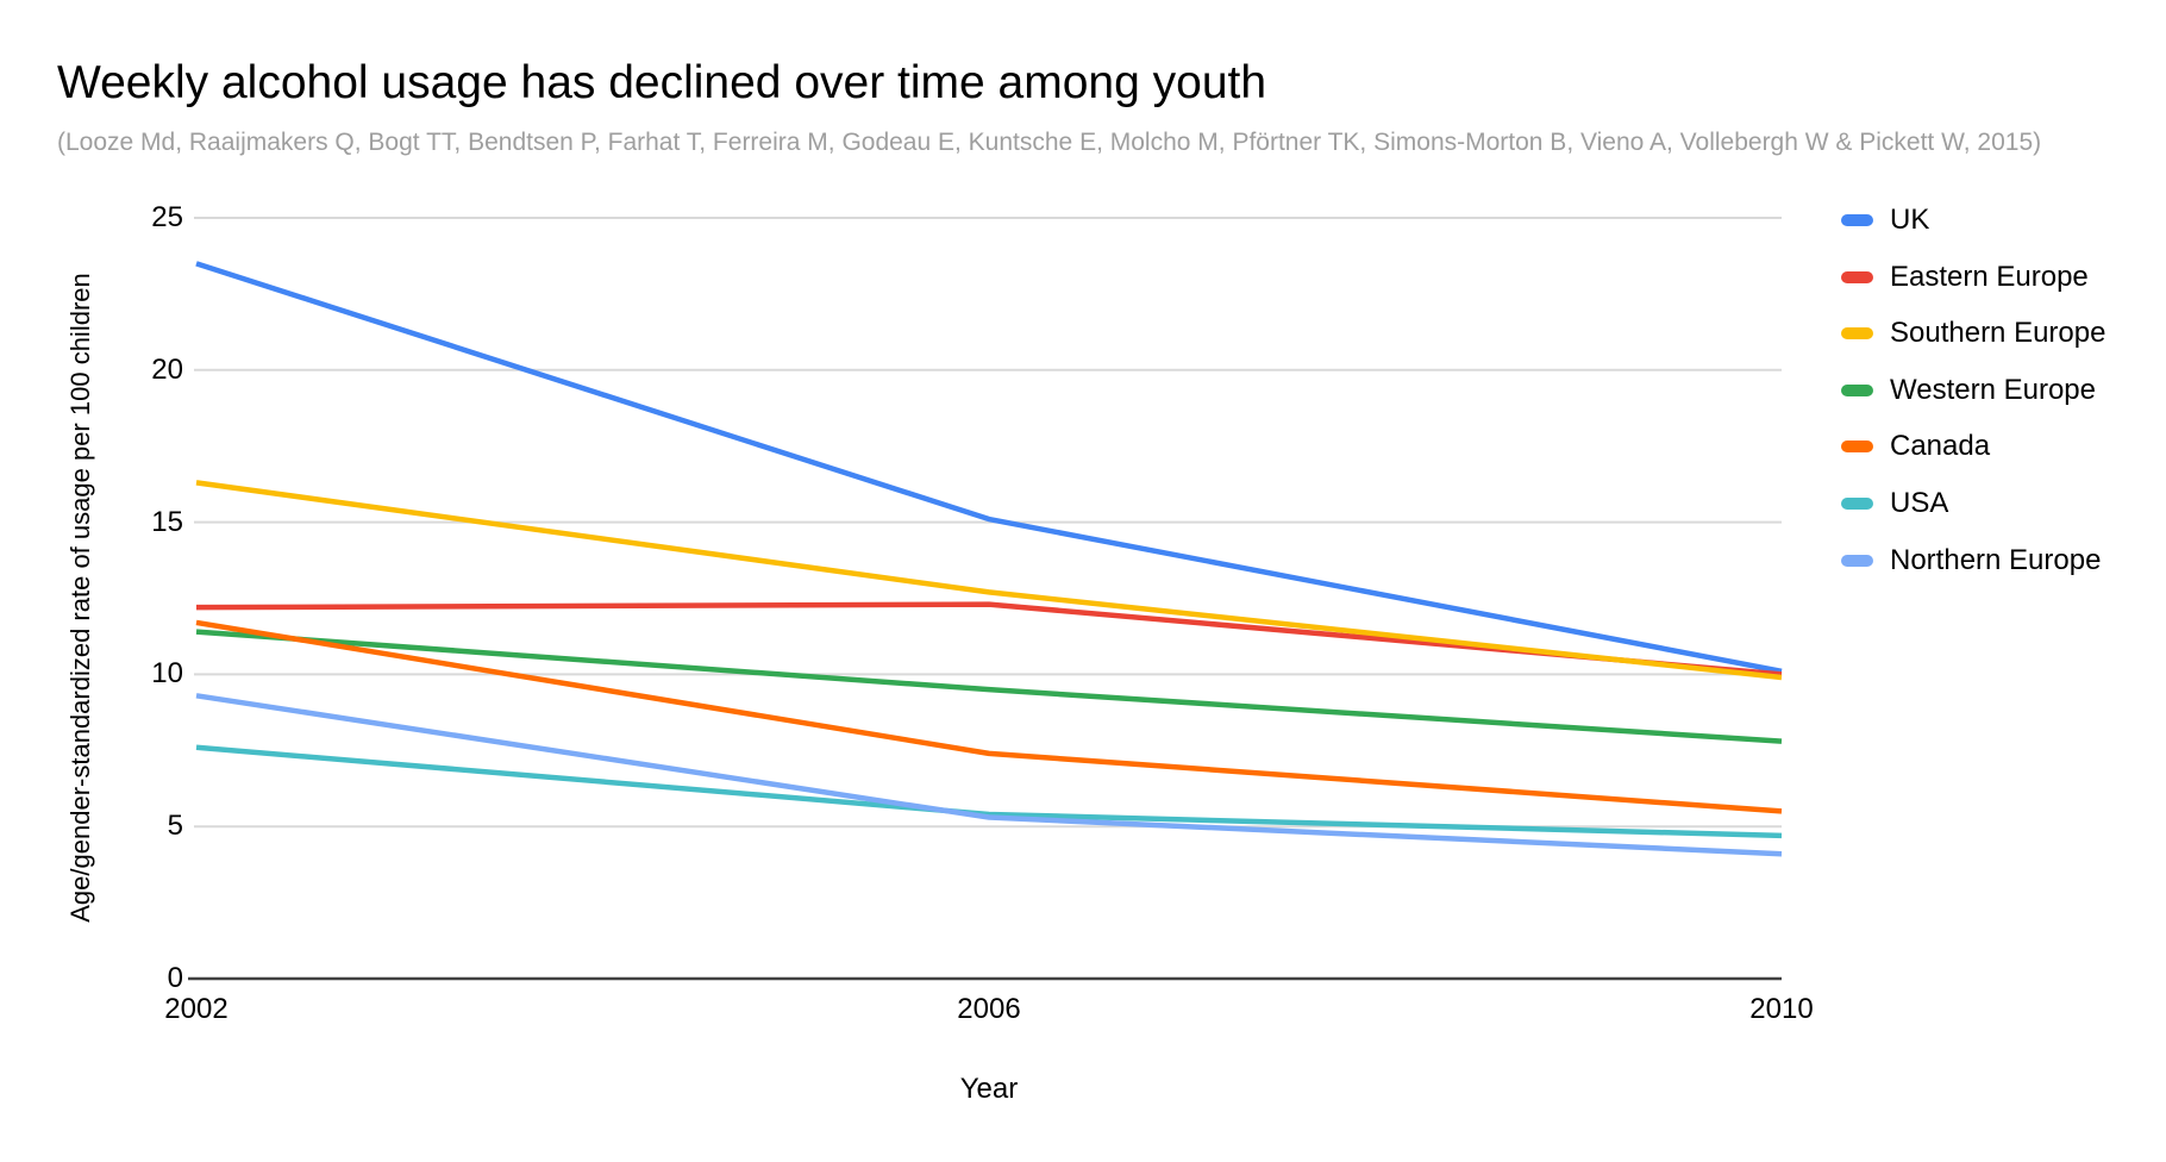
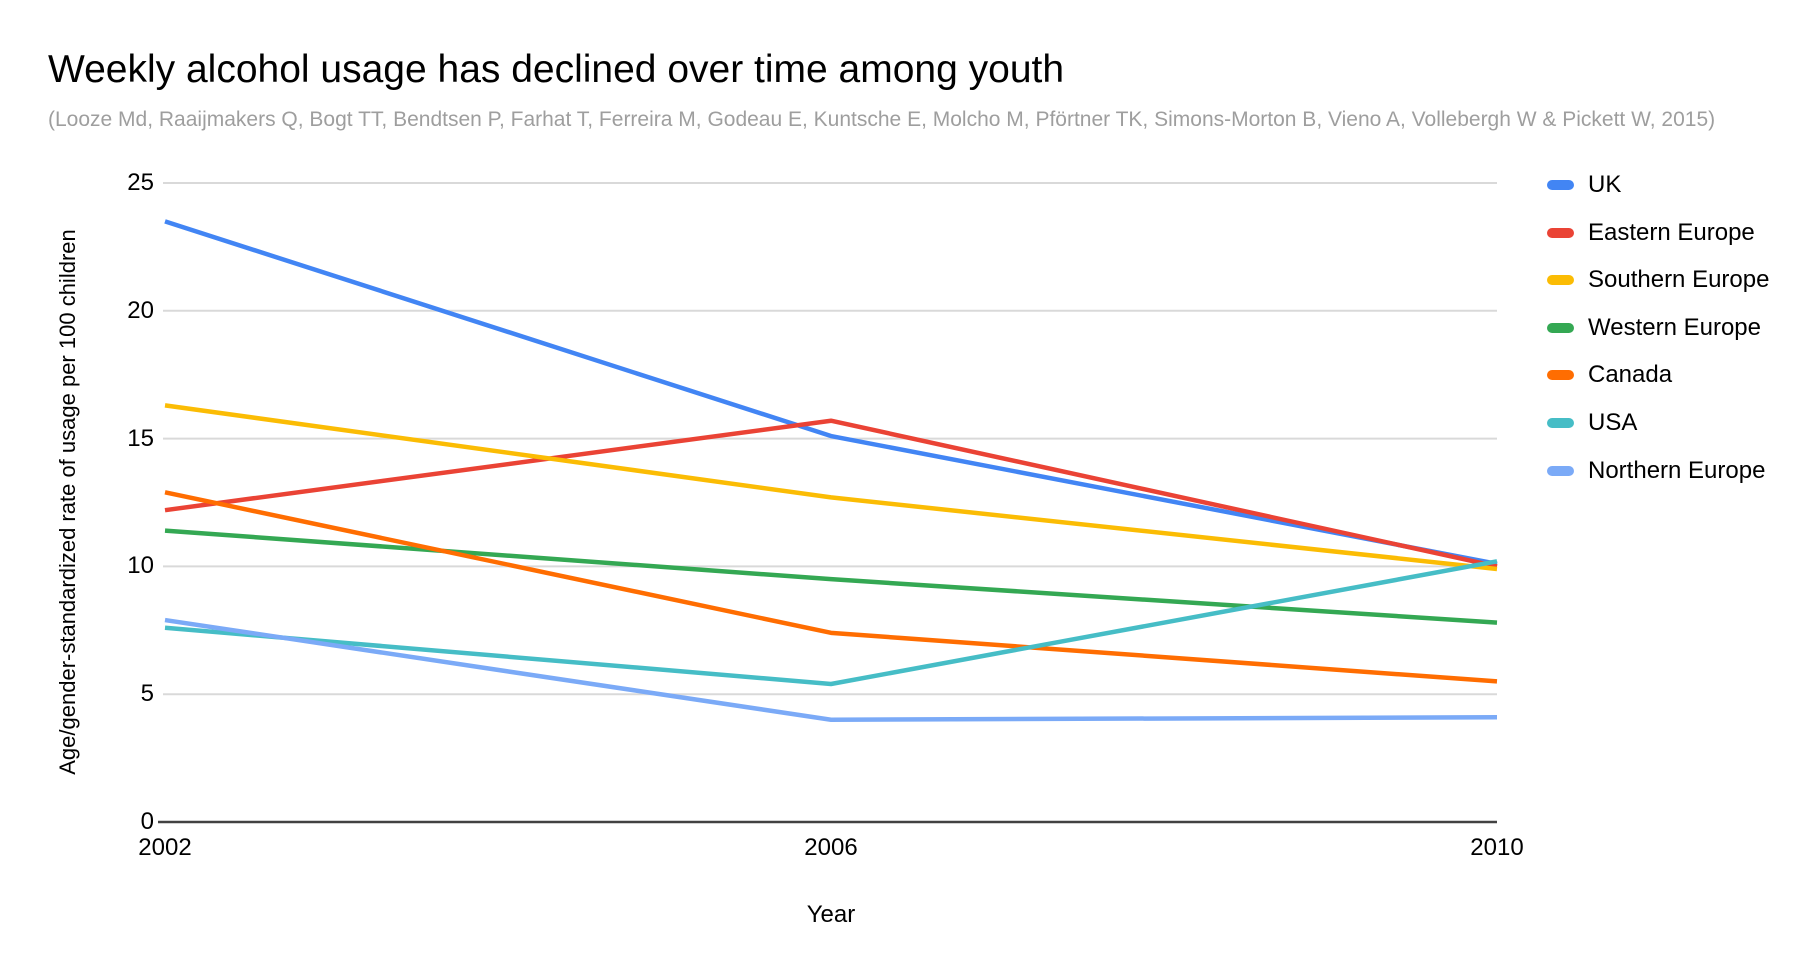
Canada/2002: 11.7 -> 12.9
Northern Europe/2002: 9.3 -> 7.9
Eastern Europe/2006: 12.3 -> 15.7
Northern Europe/2006: 5.3 -> 4.0
USA/2010: 4.7 -> 10.2
